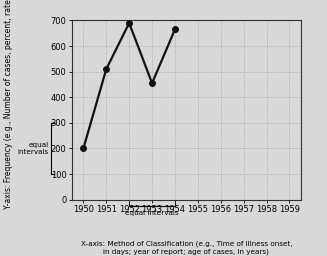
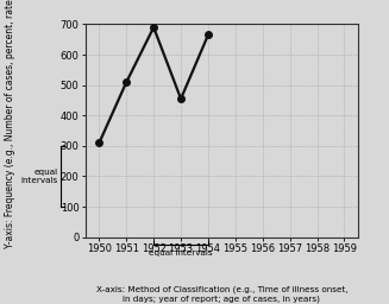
1950: 200 -> 310
